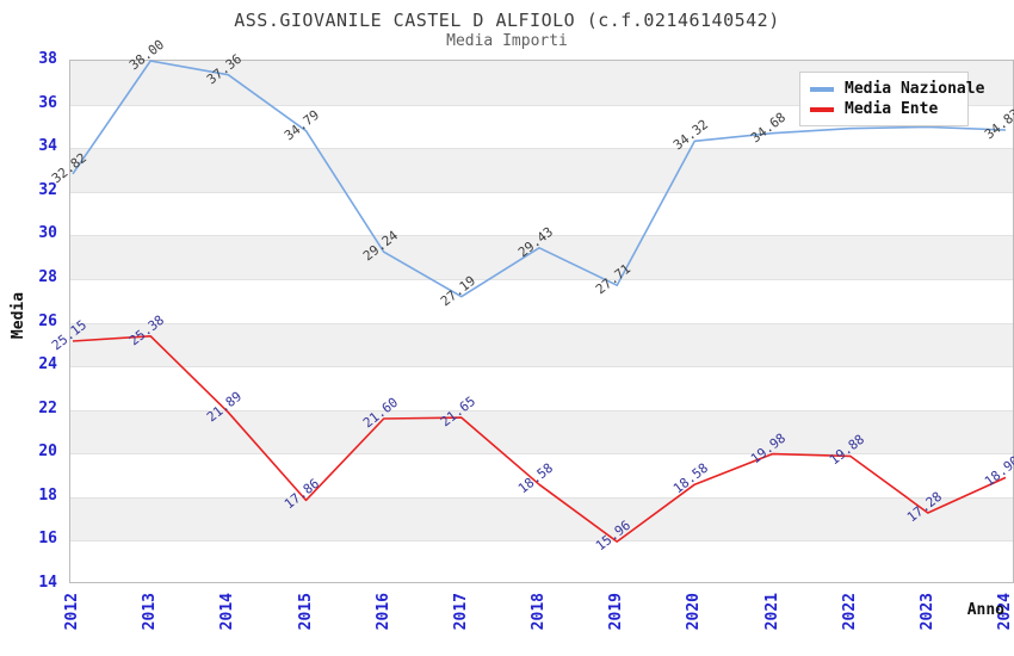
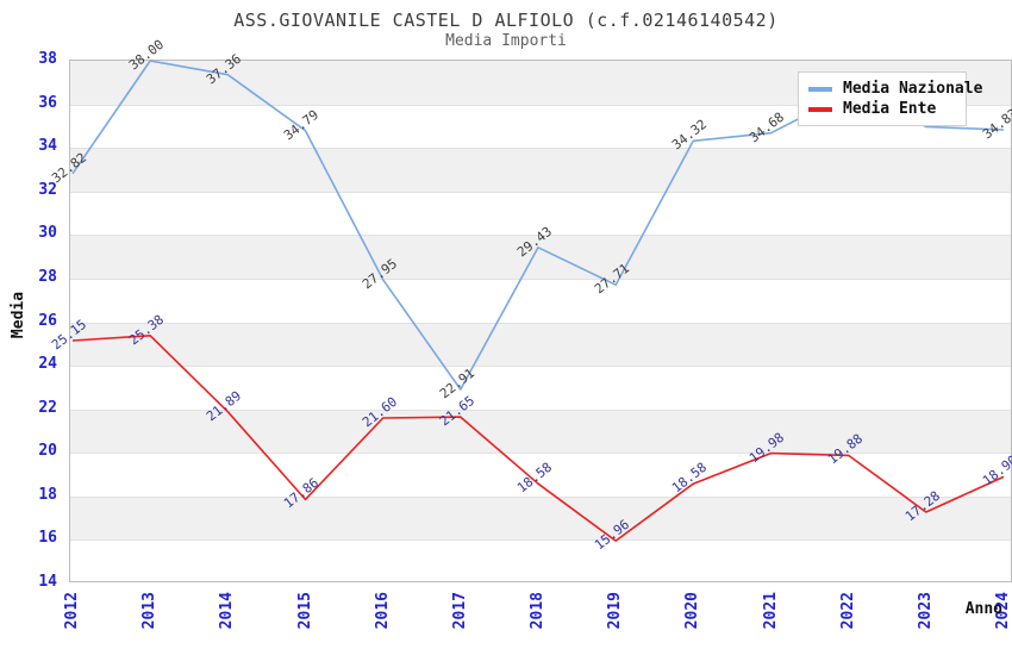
Media Nazionale/2016: 29.24 -> 27.95
Media Nazionale/2017: 27.19 -> 22.91
Media Nazionale/2022: 34.9 -> 36.5
